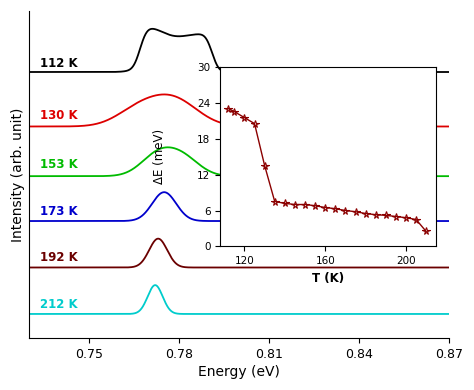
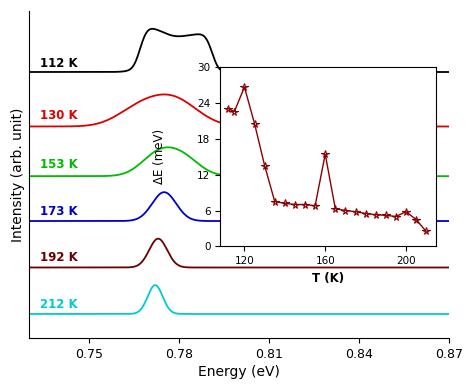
120: 21.5 -> 26.6
160: 6.5 -> 15.4
200: 4.8 -> 5.8
